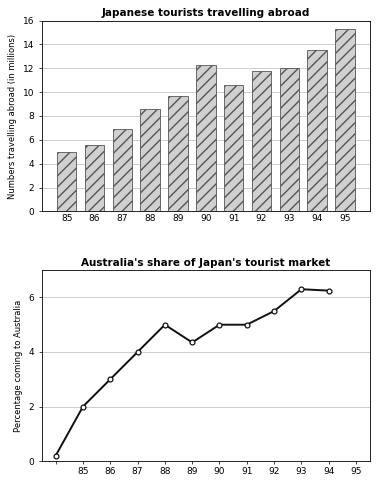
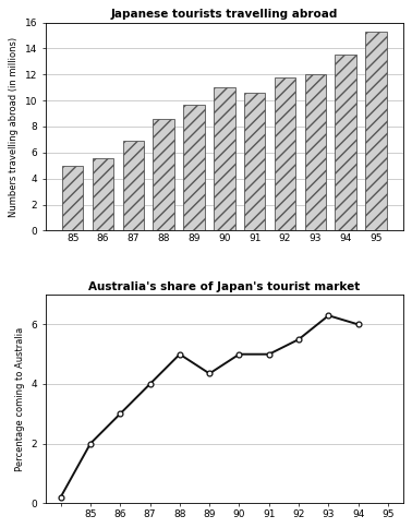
Japanese tourists travelling abroad/90: 12.3 -> 11.0
Australia's share of Japan's tourist market/94: 6.25 -> 6.00
